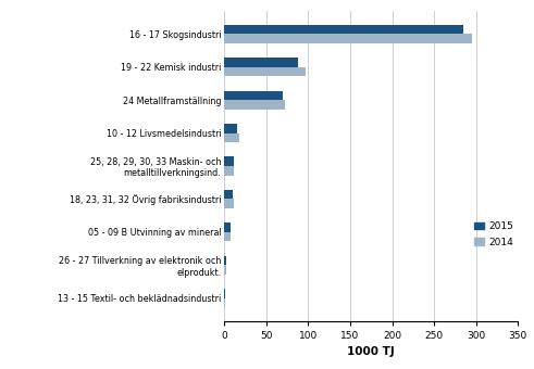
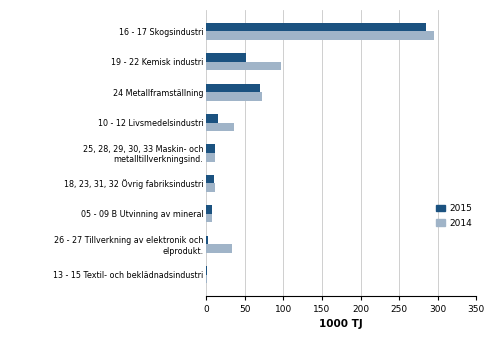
2015/19 - 22 Kemisk industri: 88 -> 52
2014/10 - 12 Livsmedelsindustri: 18 -> 36
2014/26 - 27 Tillverkning av elektronik och elprodukt.: 2 -> 34
